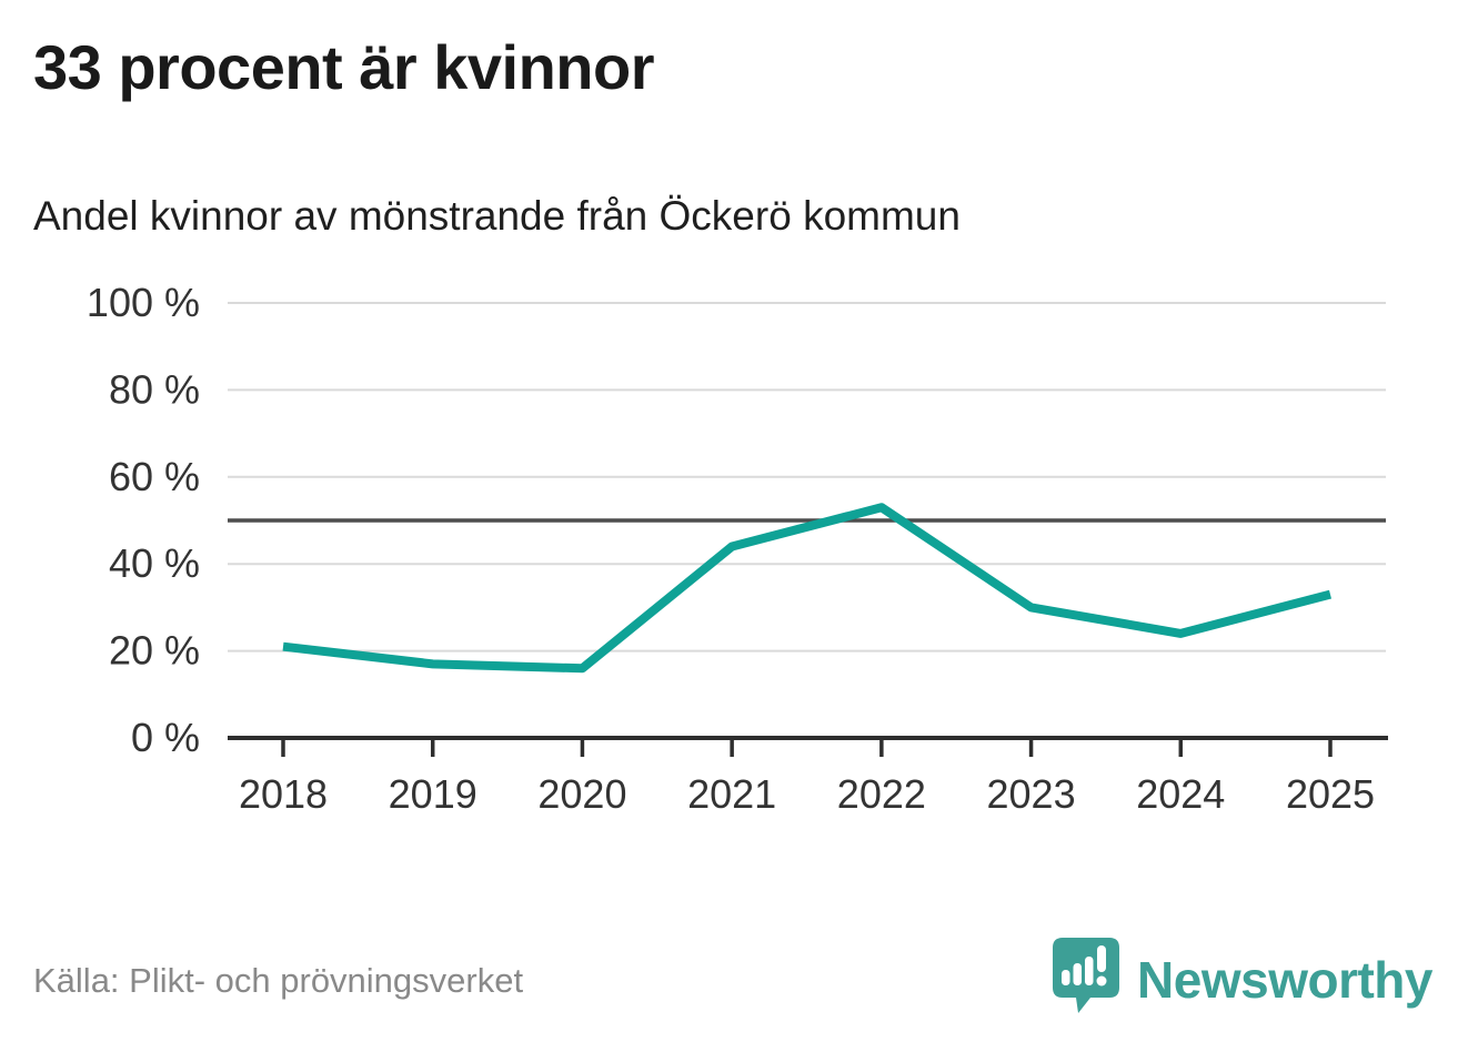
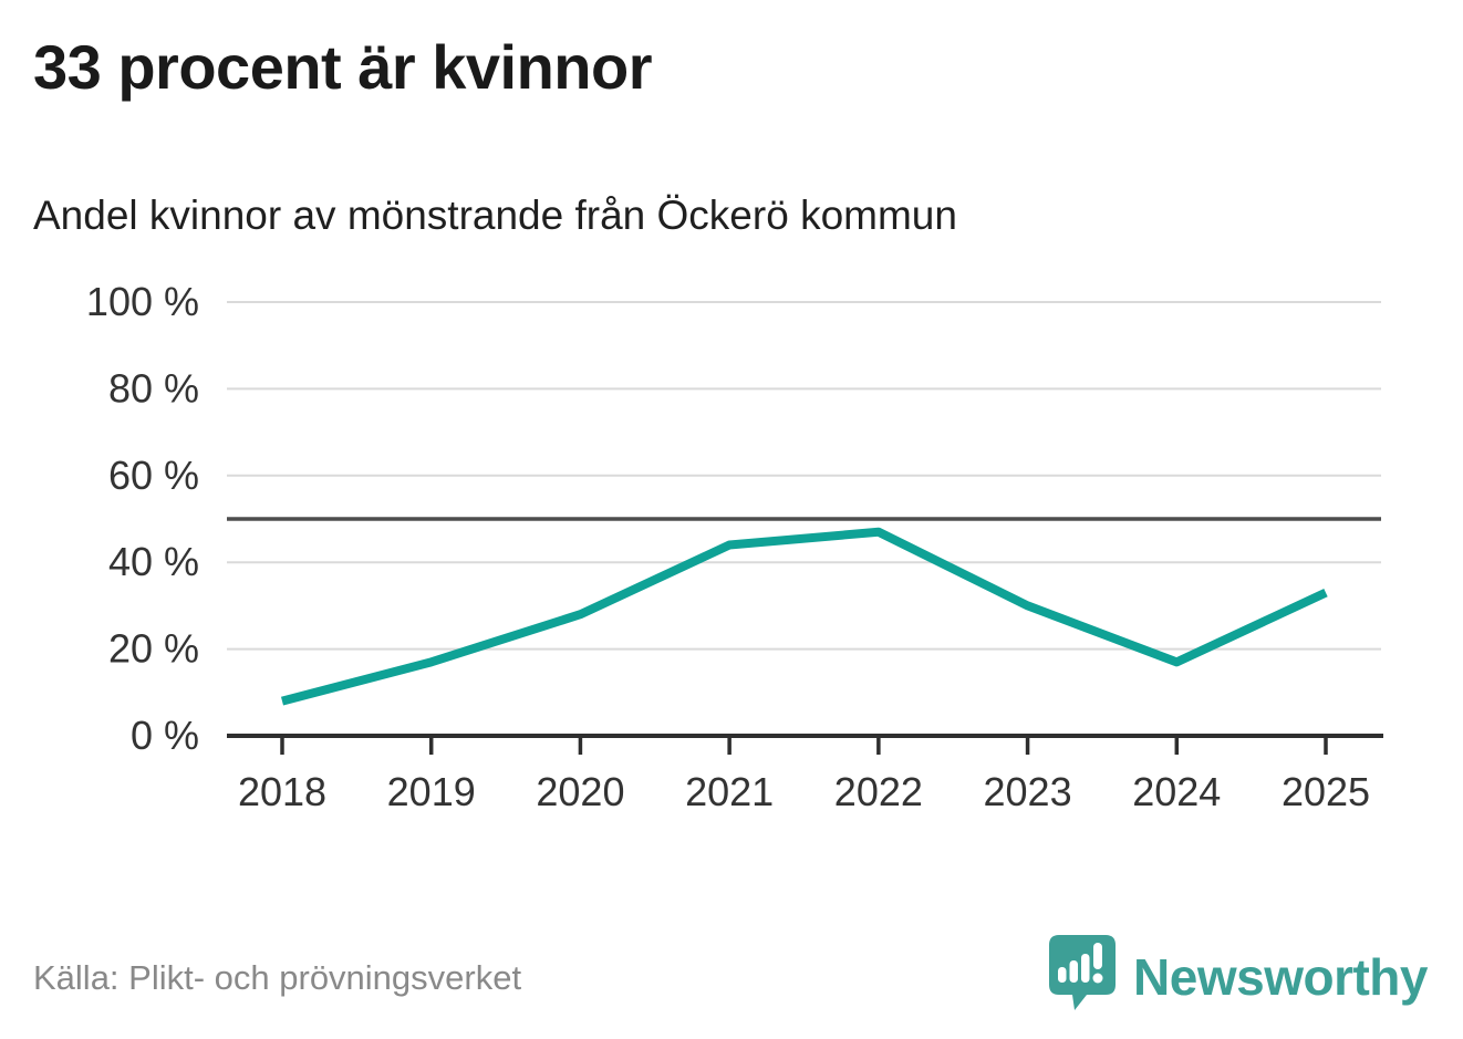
2018: 21% -> 8%
2020: 16% -> 28%
2022: 53% -> 47%
2024: 24% -> 17%
